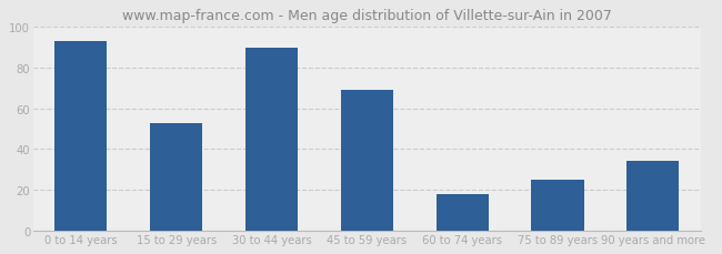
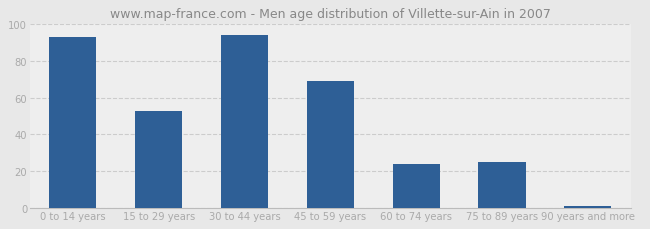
30 to 44 years: 90 -> 94
60 to 74 years: 18 -> 24
90 years and more: 34 -> 1
